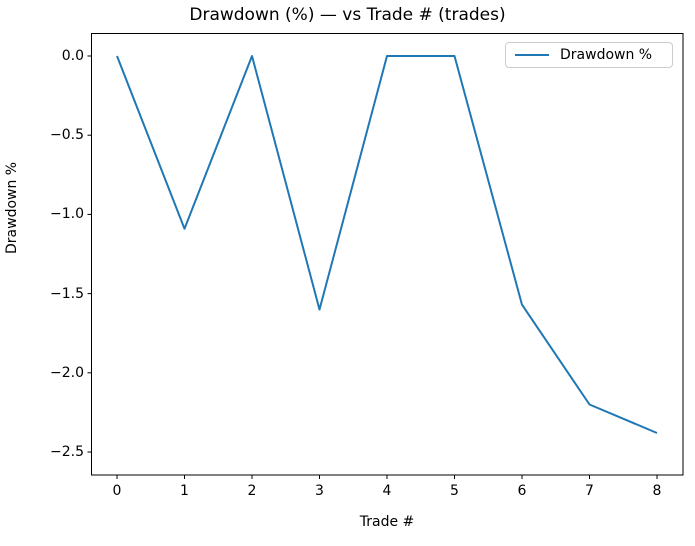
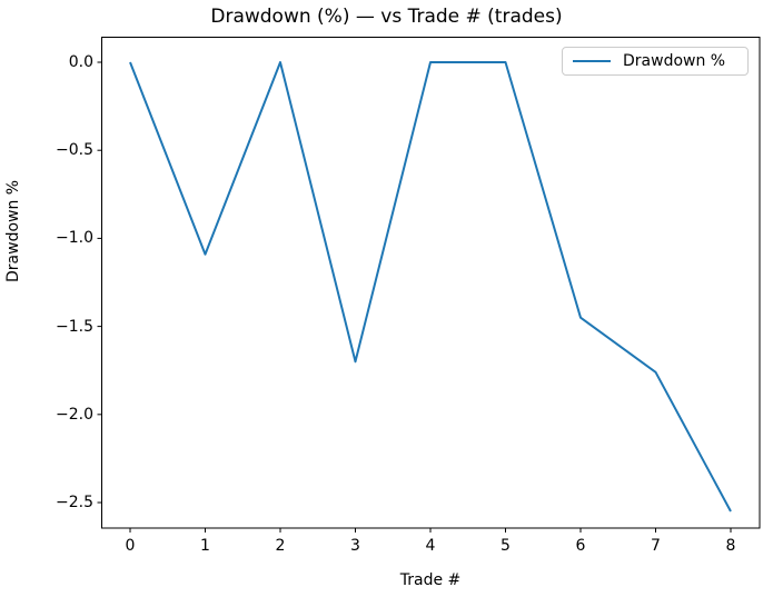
3: -1.60 -> -1.70
6: -1.57 -> -1.45
7: -2.20 -> -1.76
8: -2.38 -> -2.55
